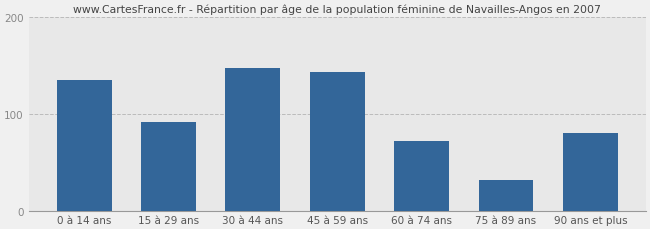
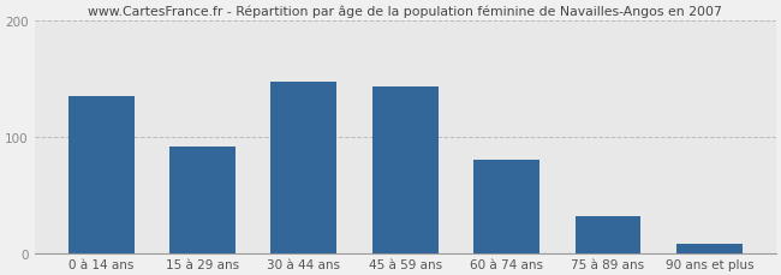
60 à 74 ans: 72 -> 80
90 ans et plus: 80 -> 8
